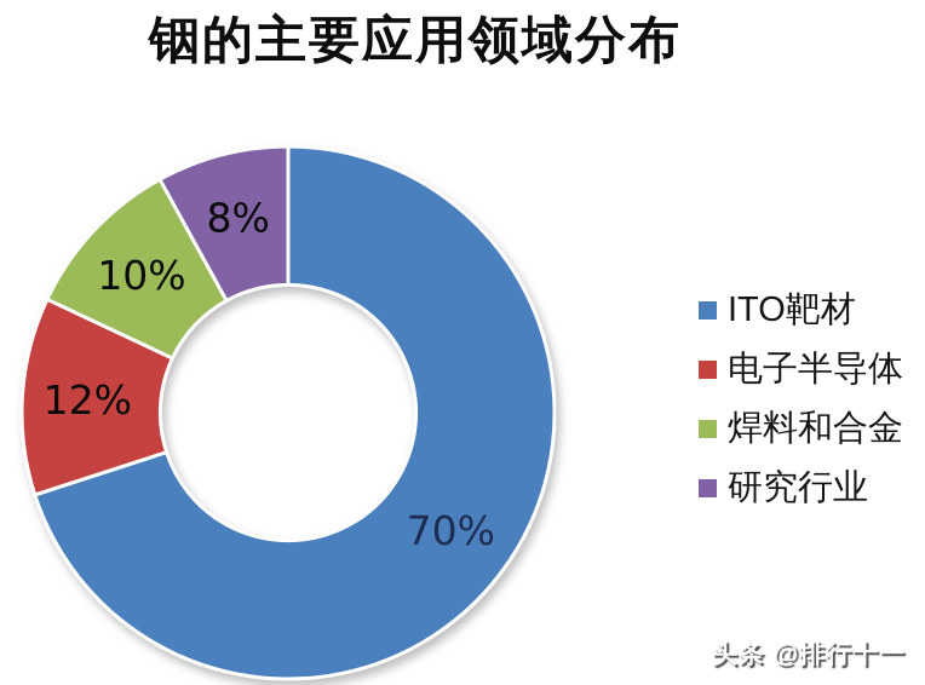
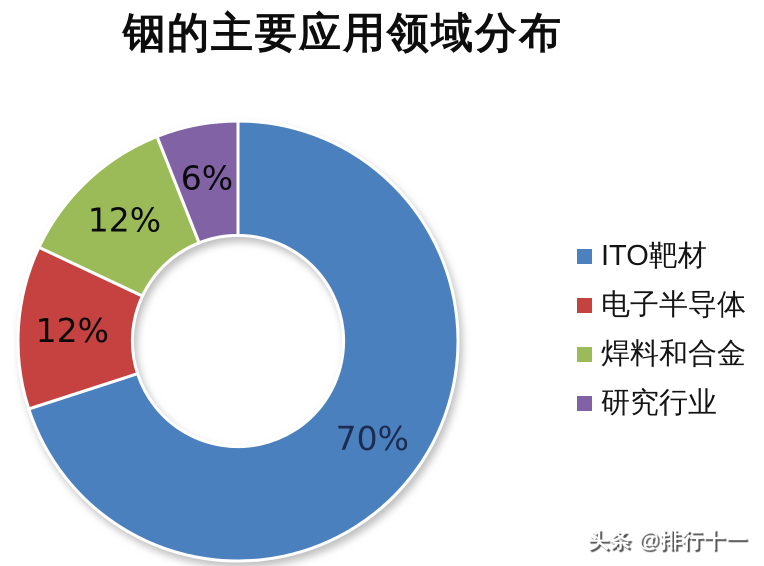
焊料和合金: 10% -> 12%
研究行业: 8% -> 6%
